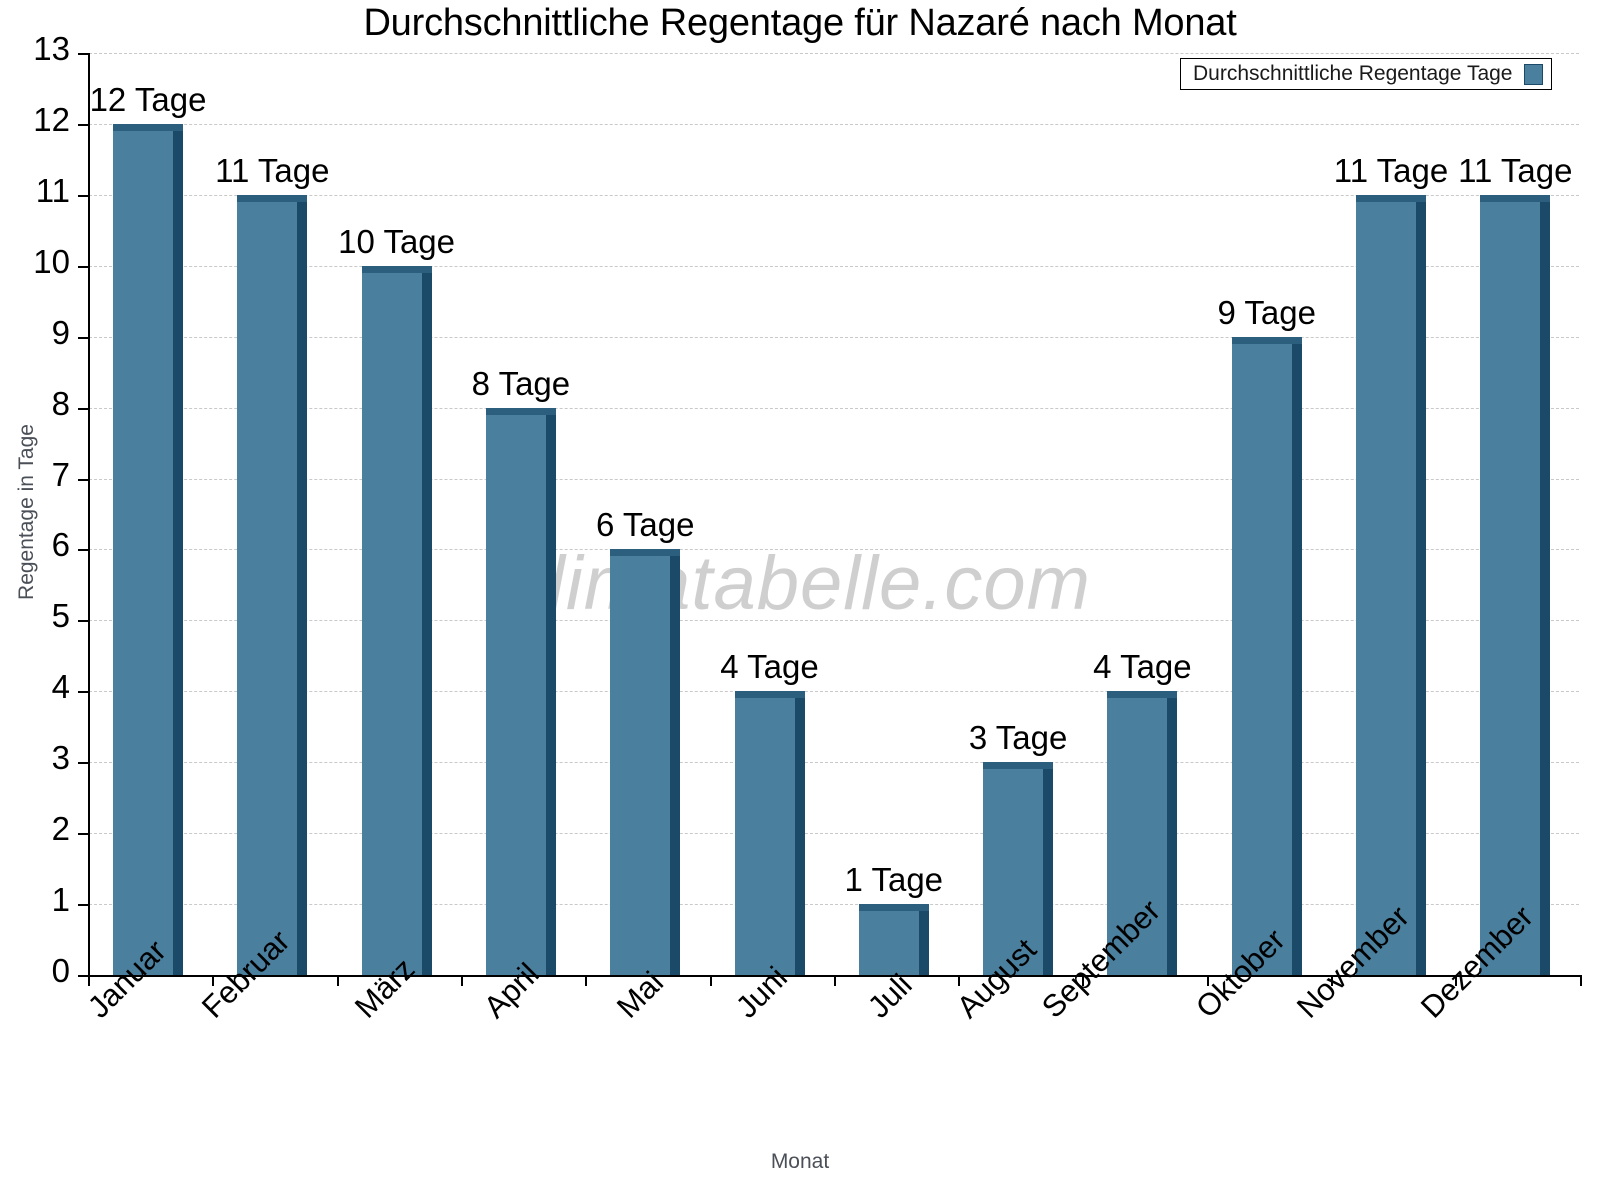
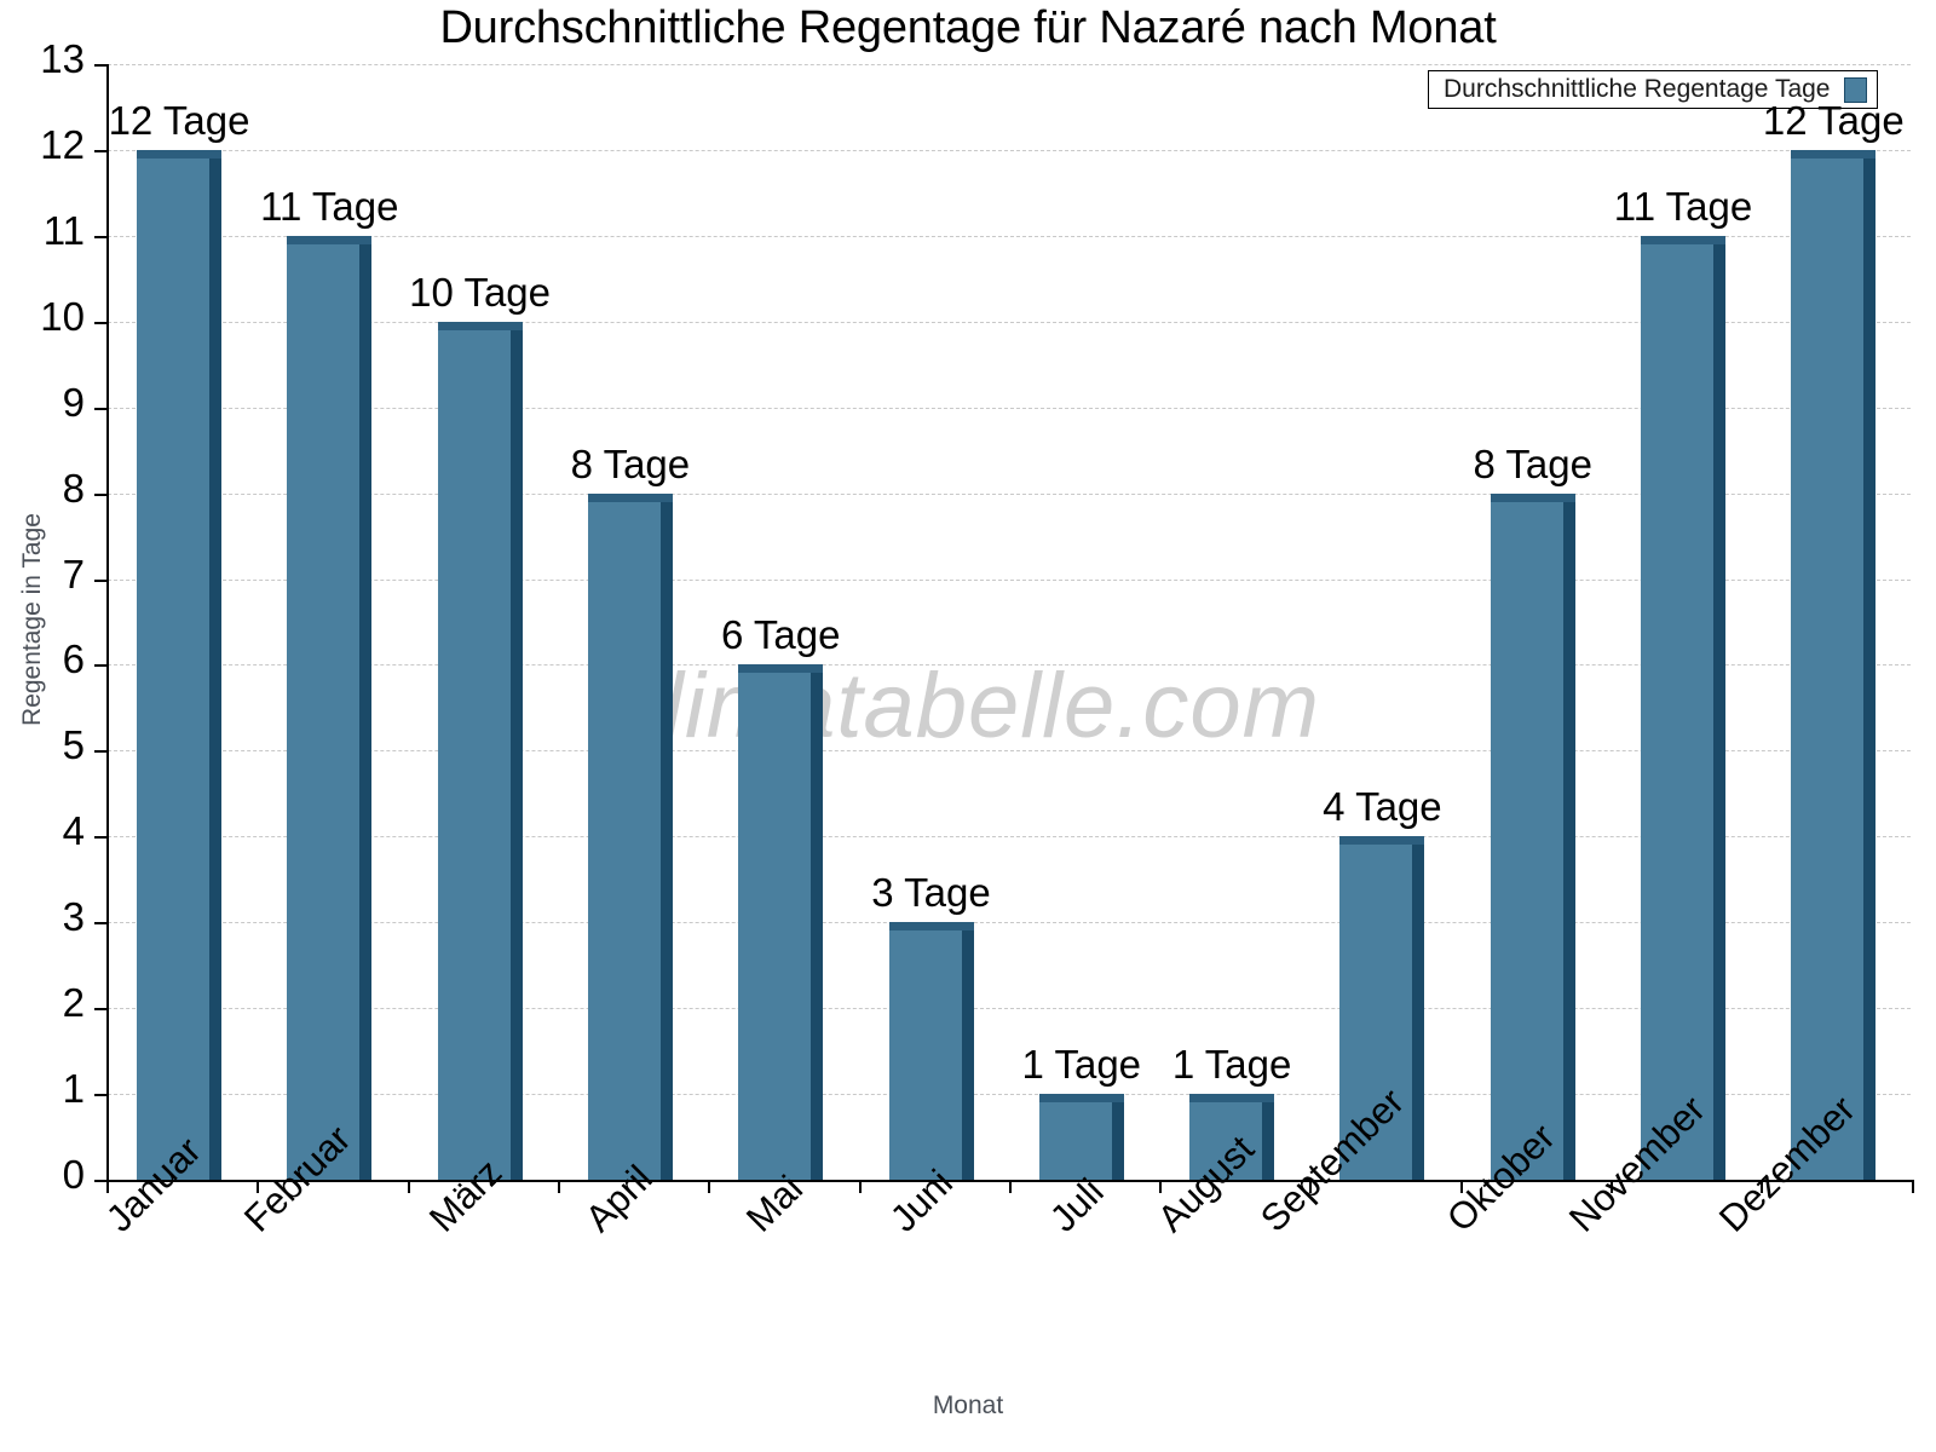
Juni: 4 -> 3
August: 3 -> 1
Oktober: 9 -> 8
Dezember: 11 -> 12
